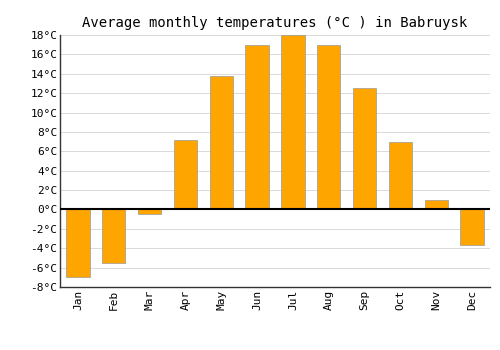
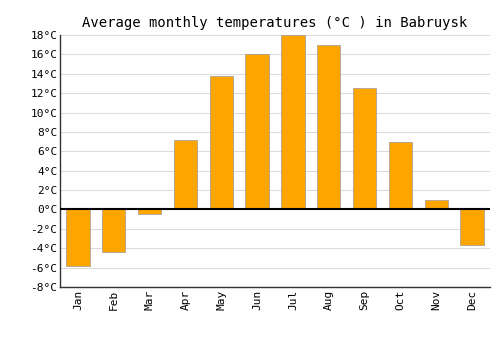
Jan: -7.0°C -> -5.8°C
Feb: -5.5°C -> -4.4°C
Jun: 17.0°C -> 16.0°C
